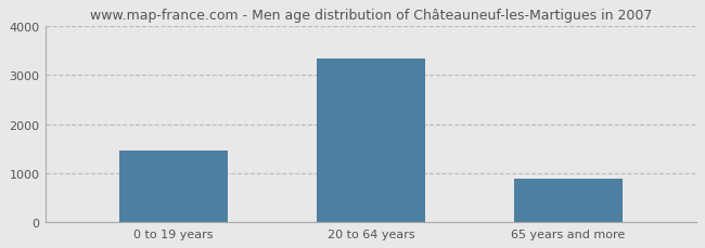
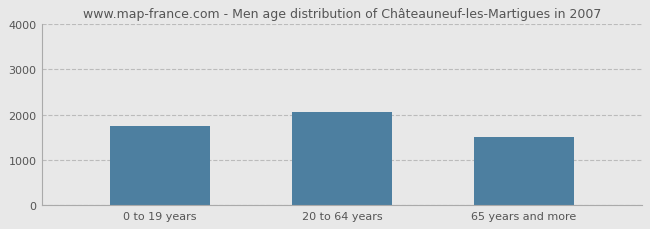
0 to 19 years: 1470 -> 1750
20 to 64 years: 3340 -> 2050
65 years and more: 890 -> 1500
